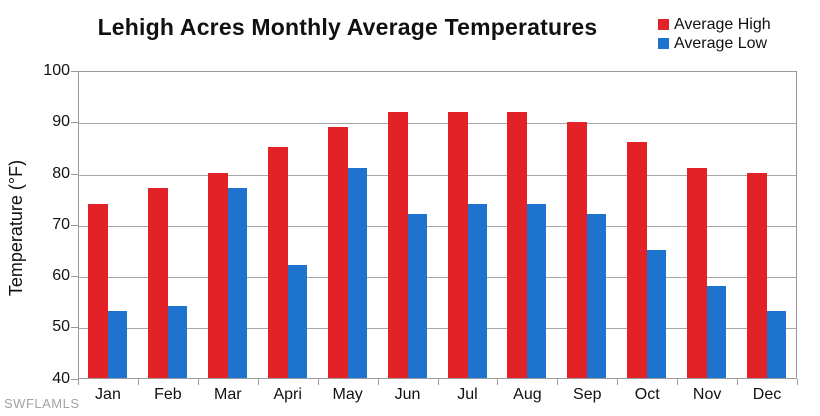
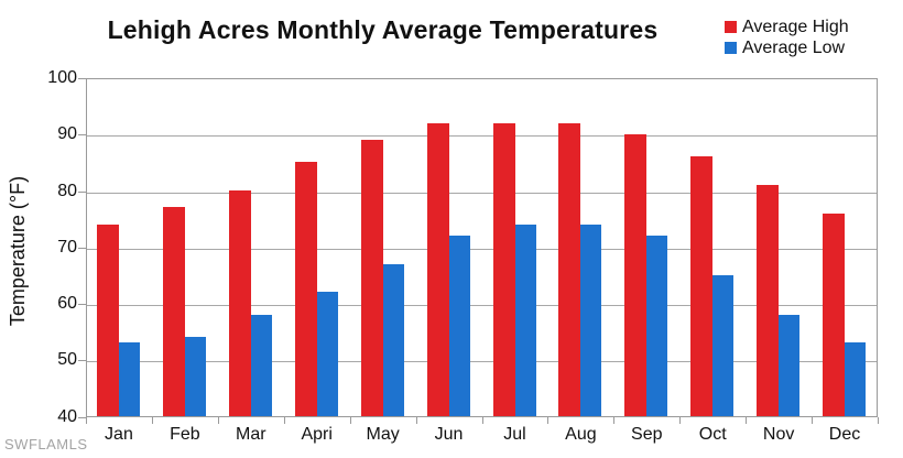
Average Low/Mar: 77 -> 58
Average Low/May: 81 -> 67
Average High/Dec: 80 -> 76
